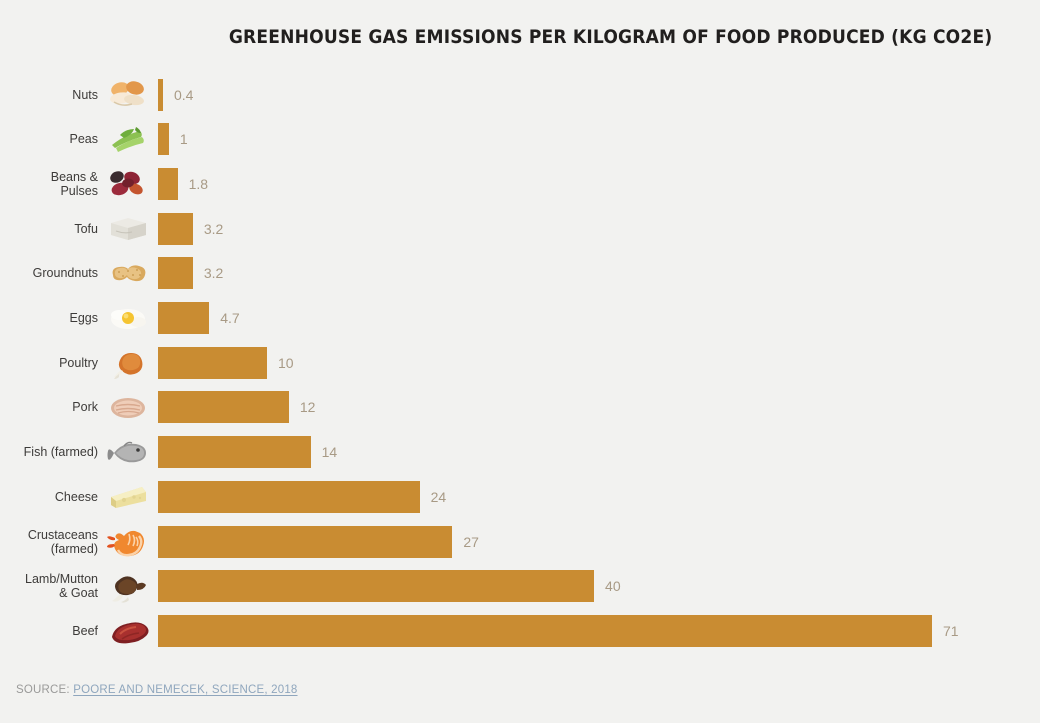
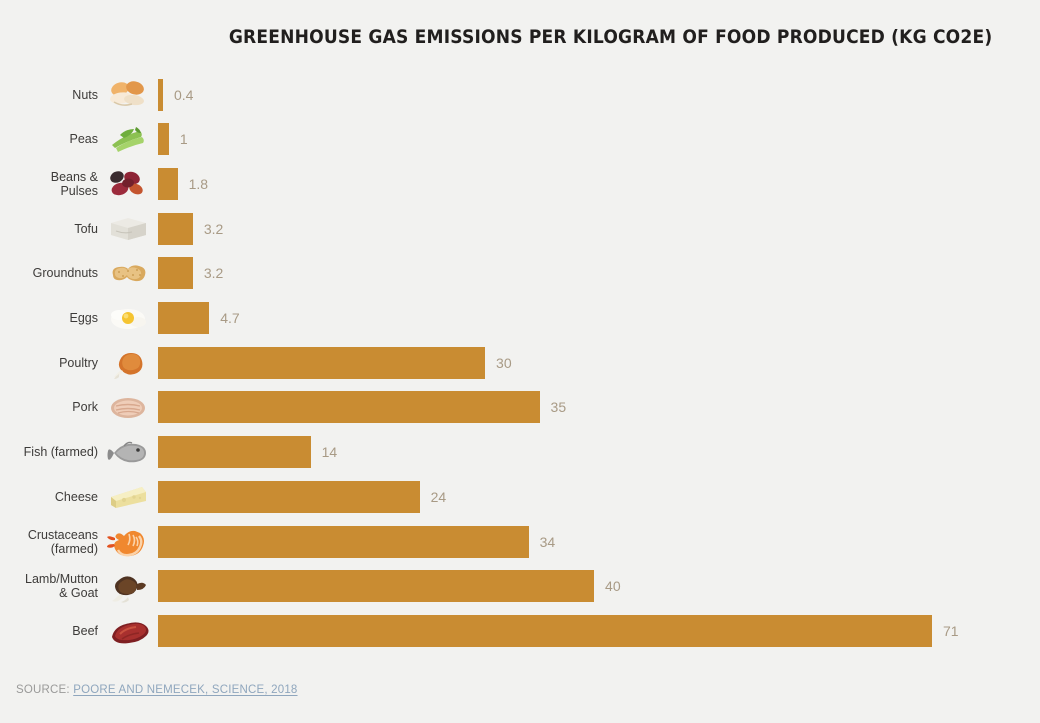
Poultry: 10 -> 30
Pork: 12 -> 35
Crustaceans (farmed): 27 -> 34
